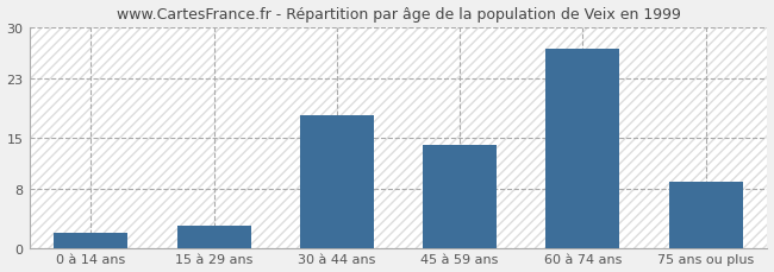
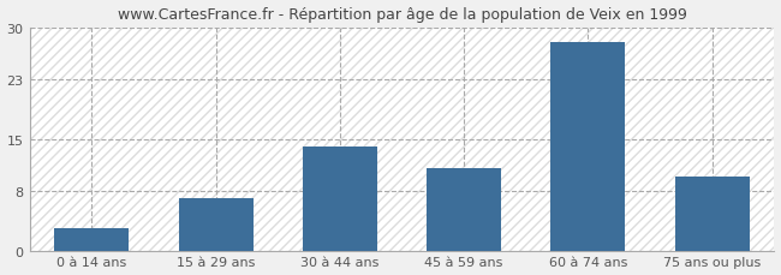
0 à 14 ans: 2 -> 3
15 à 29 ans: 3 -> 7
30 à 44 ans: 18 -> 14
45 à 59 ans: 14 -> 11
60 à 74 ans: 27 -> 28
75 ans ou plus: 9 -> 10
